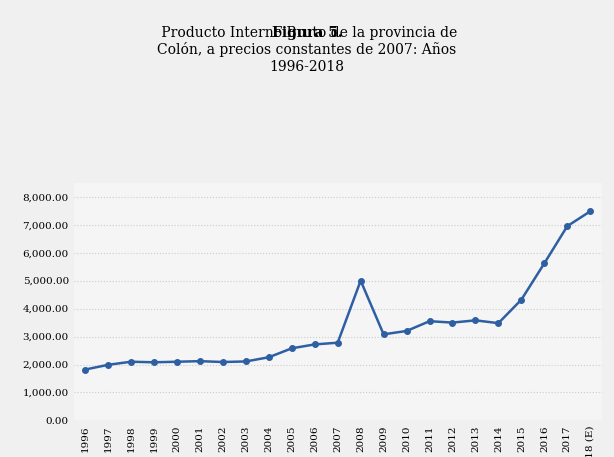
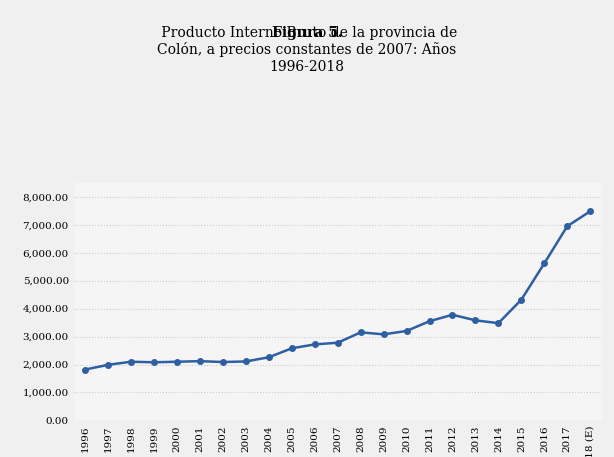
2008: 5,000 -> 3,150
2012: 3,500 -> 3,780
